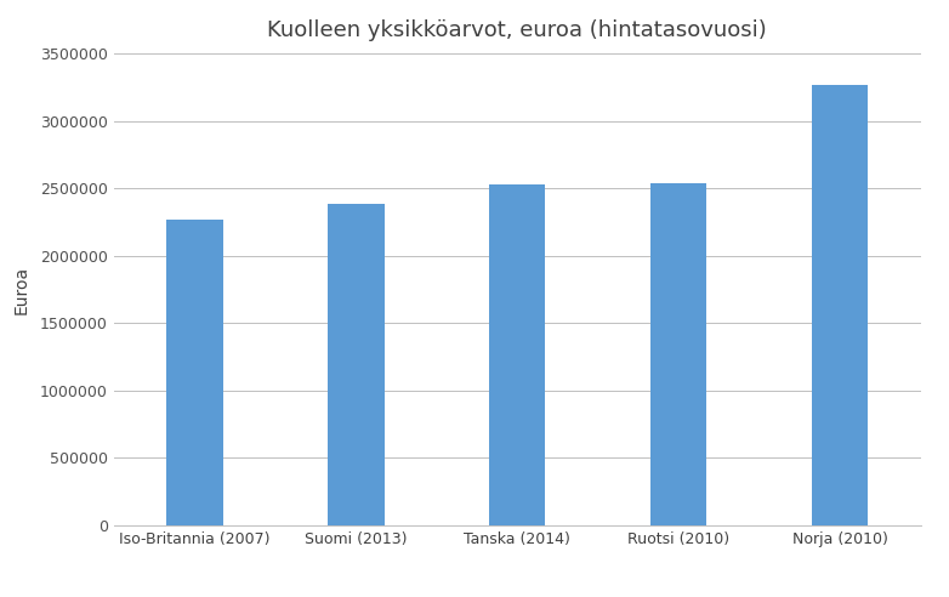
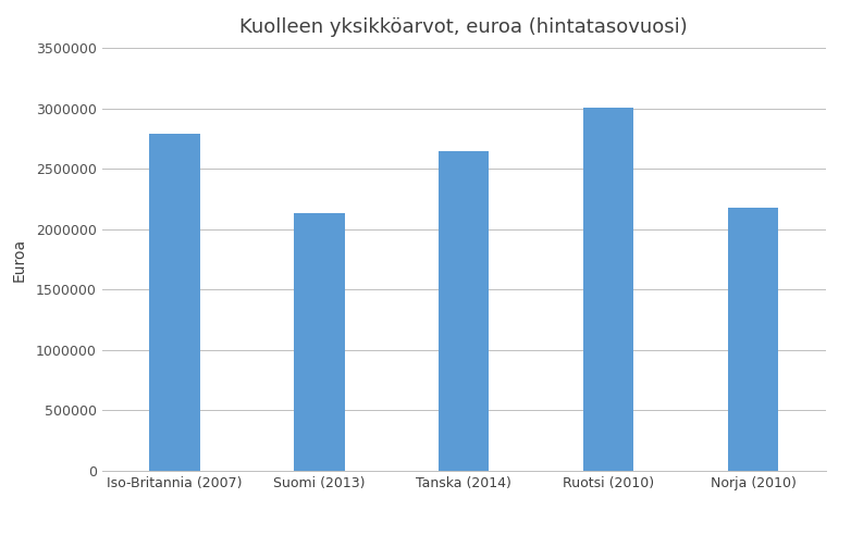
Iso-Britannia (2007): 2270000 -> 2790000
Suomi (2013): 2390000 -> 2130000
Tanska (2014): 2530000 -> 2650000
Ruotsi (2010): 2540000 -> 3010000
Norja (2010): 3270000 -> 2180000
